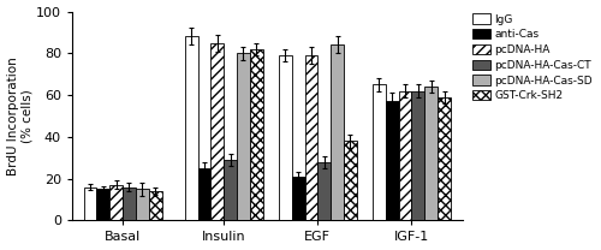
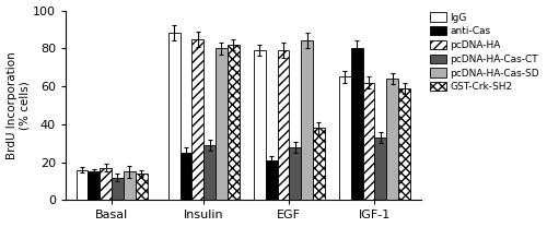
pcDNA-HA-Cas-CT/Basal: 16 -> 12
anti-Cas/IGF-1: 57 -> 80
pcDNA-HA-Cas-CT/IGF-1: 62 -> 33
